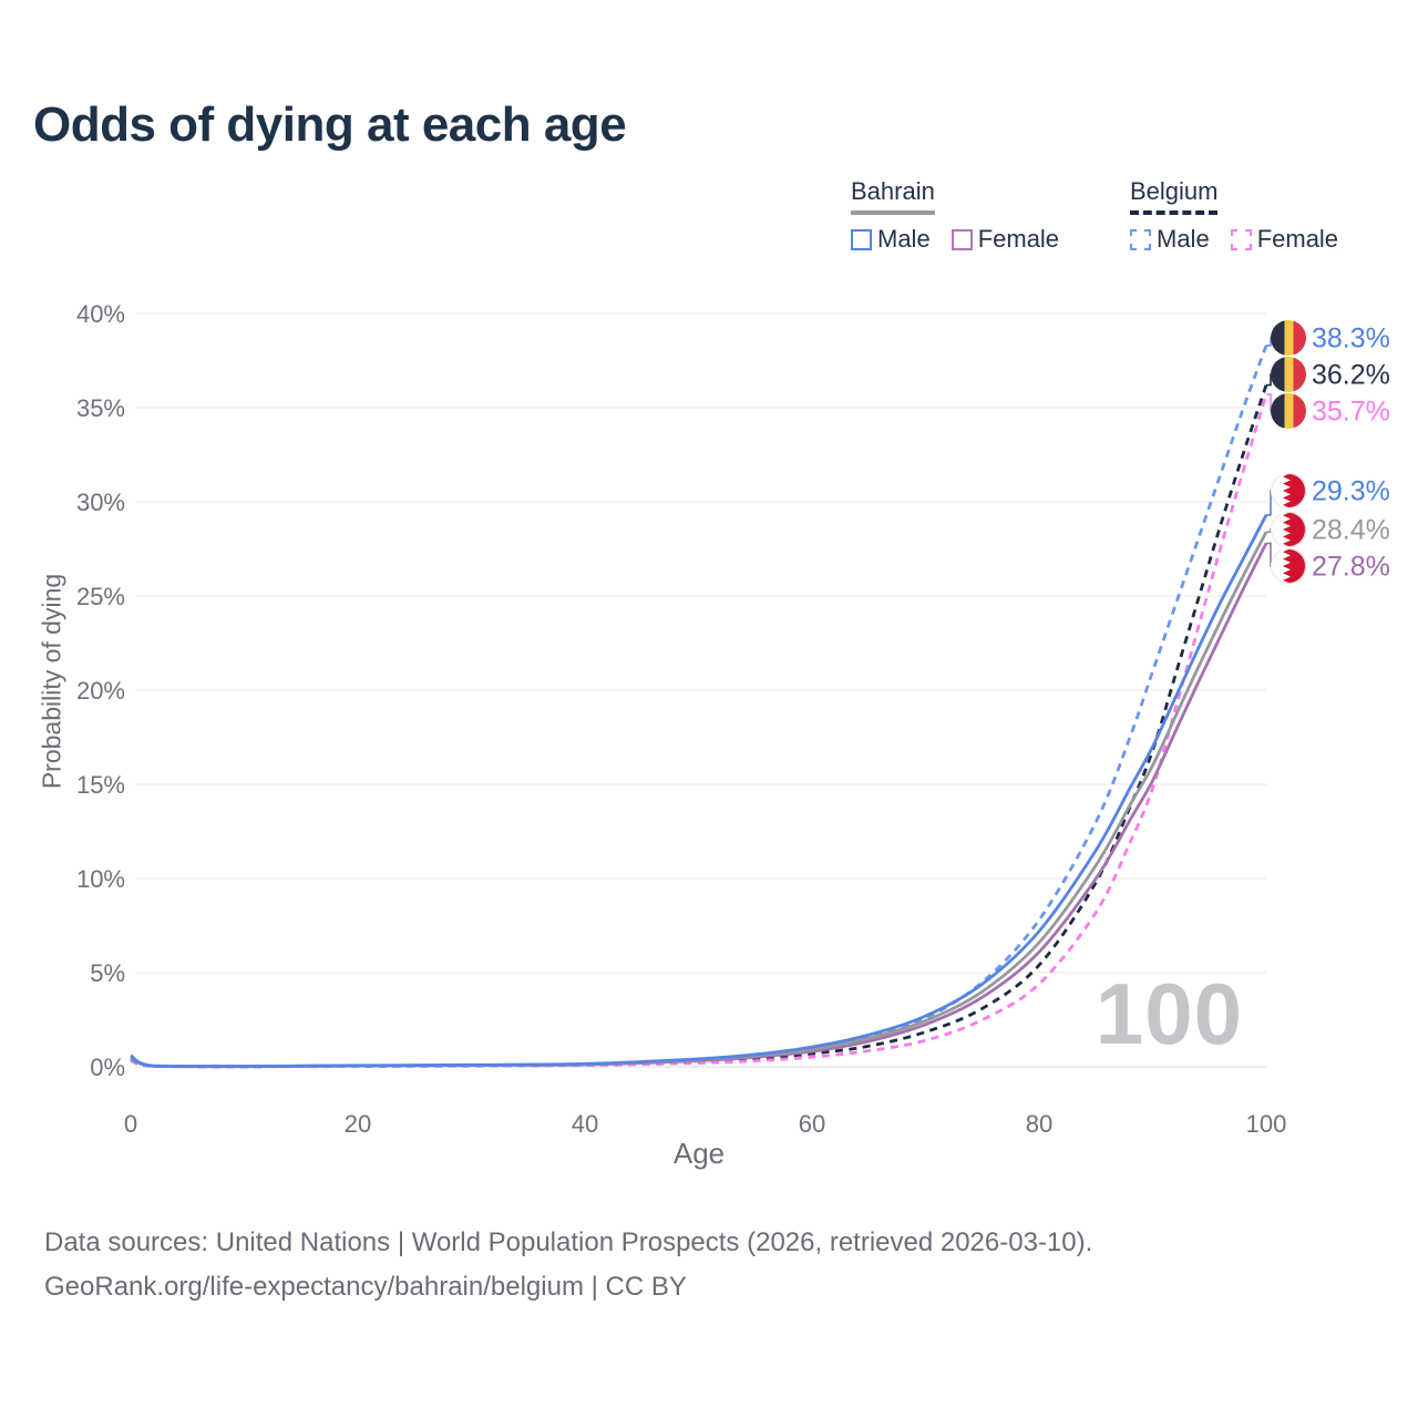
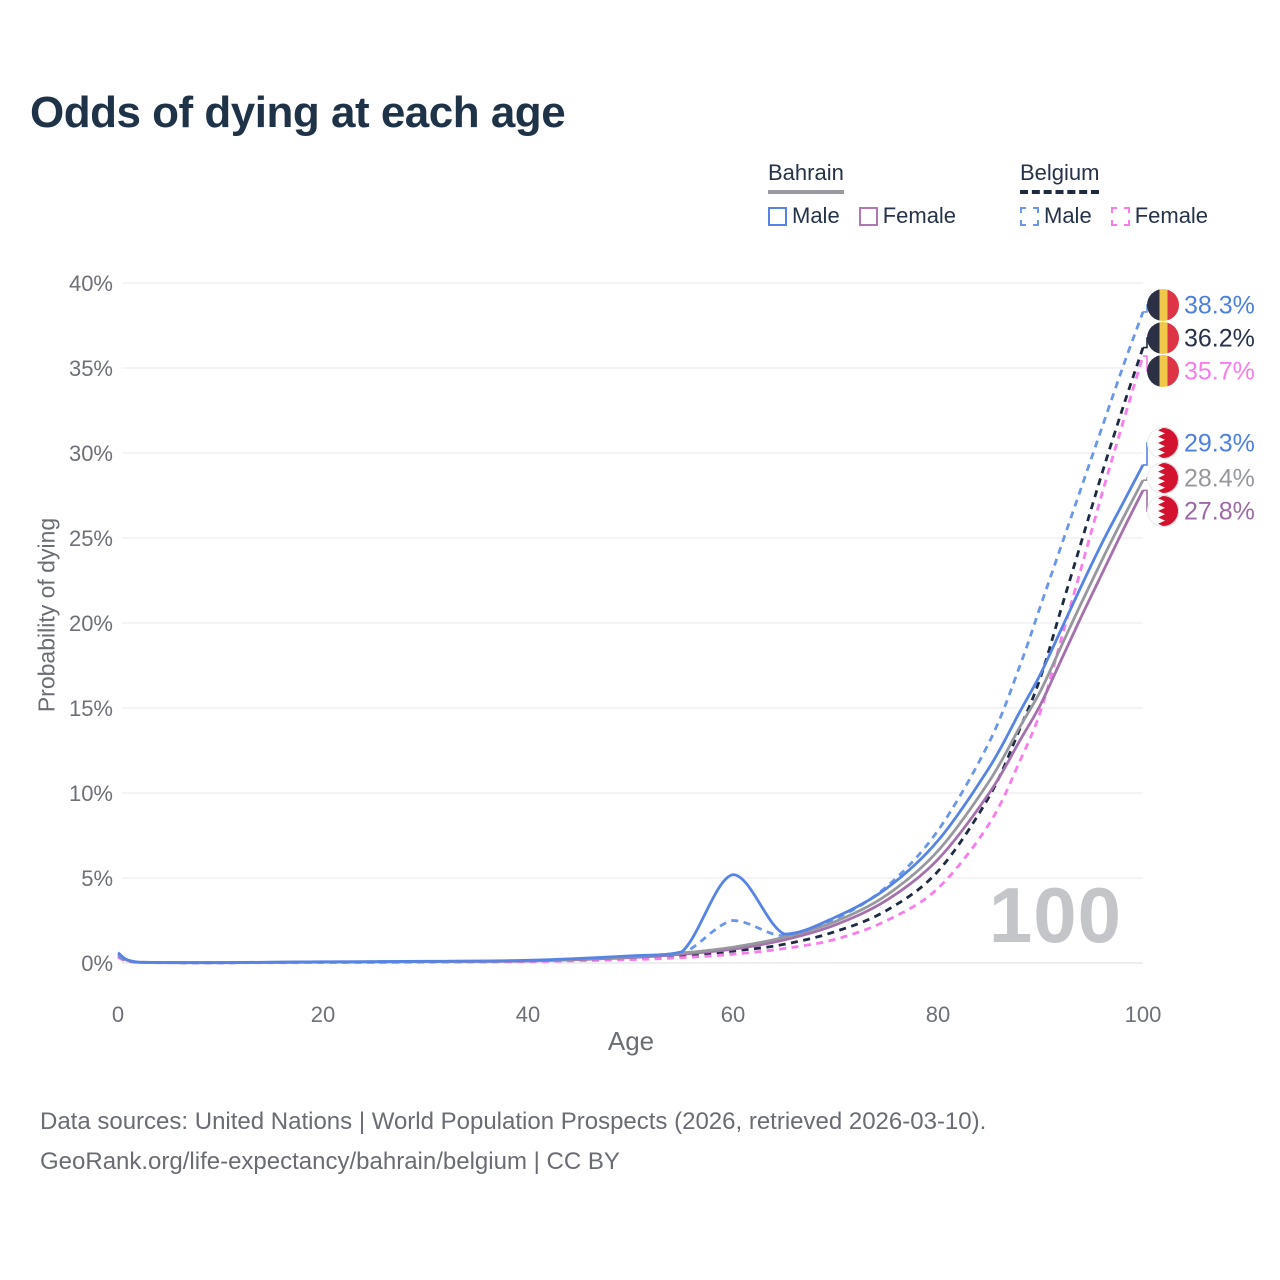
Belgium Male/60: 0.9% -> 2.5%
Bahrain Male/60: 1.1% -> 5.2%
